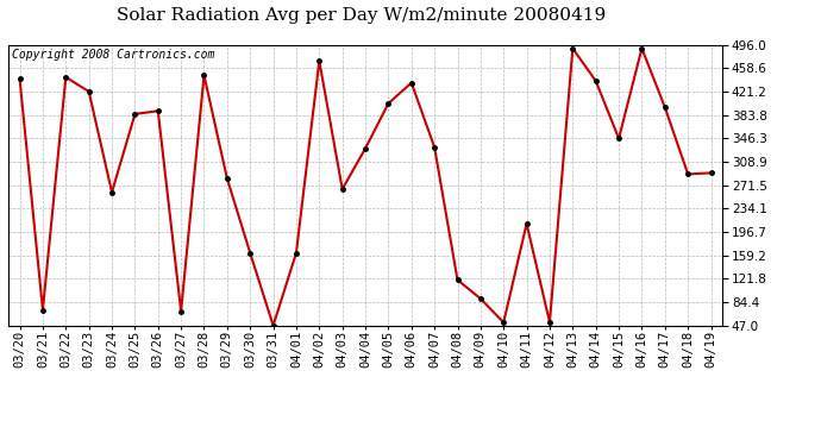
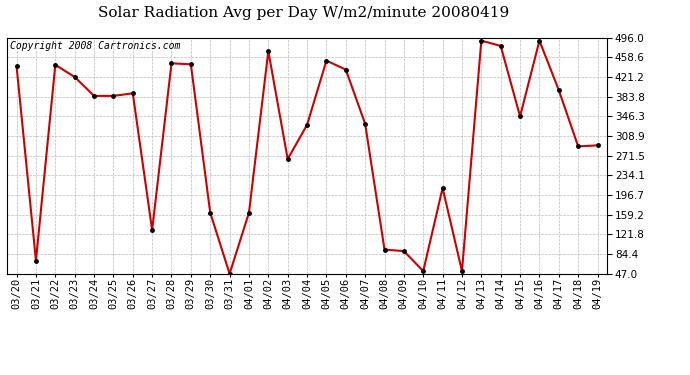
03/24: 260 -> 385
03/27: 70 -> 130
03/29: 282 -> 445
04/05: 402 -> 452
04/08: 120 -> 93
04/14: 438 -> 480
